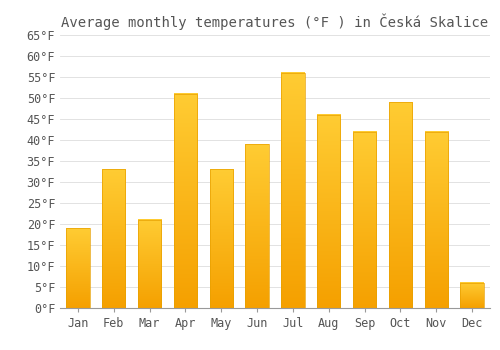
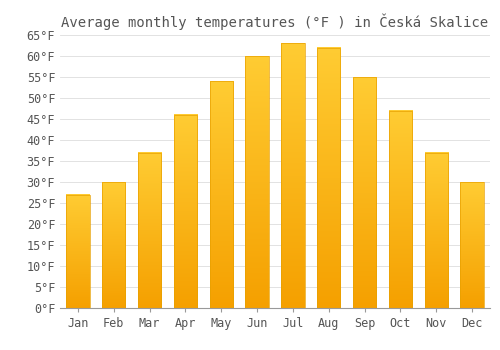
Jan: 19°F -> 27°F
Feb: 33°F -> 30°F
Mar: 21°F -> 37°F
Apr: 51°F -> 46°F
May: 33°F -> 54°F
Jun: 39°F -> 60°F
Jul: 56°F -> 63°F
Aug: 46°F -> 62°F
Sep: 42°F -> 55°F
Oct: 49°F -> 47°F
Nov: 42°F -> 37°F
Dec: 6°F -> 30°F
